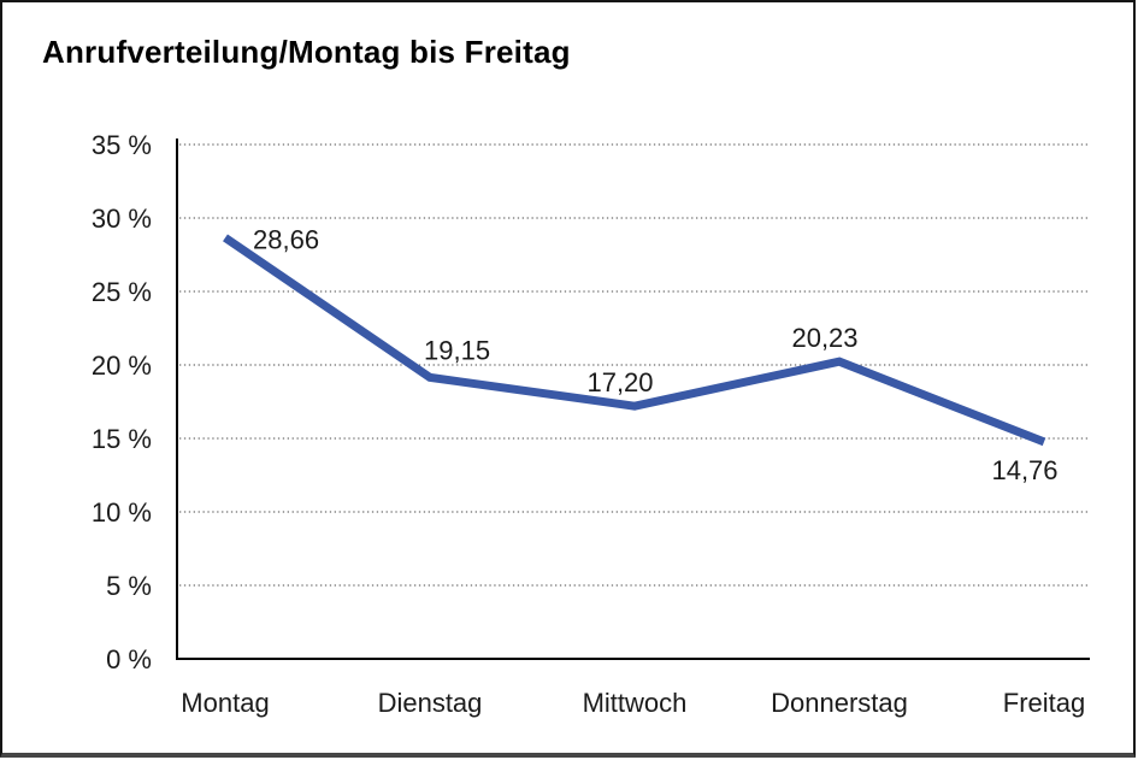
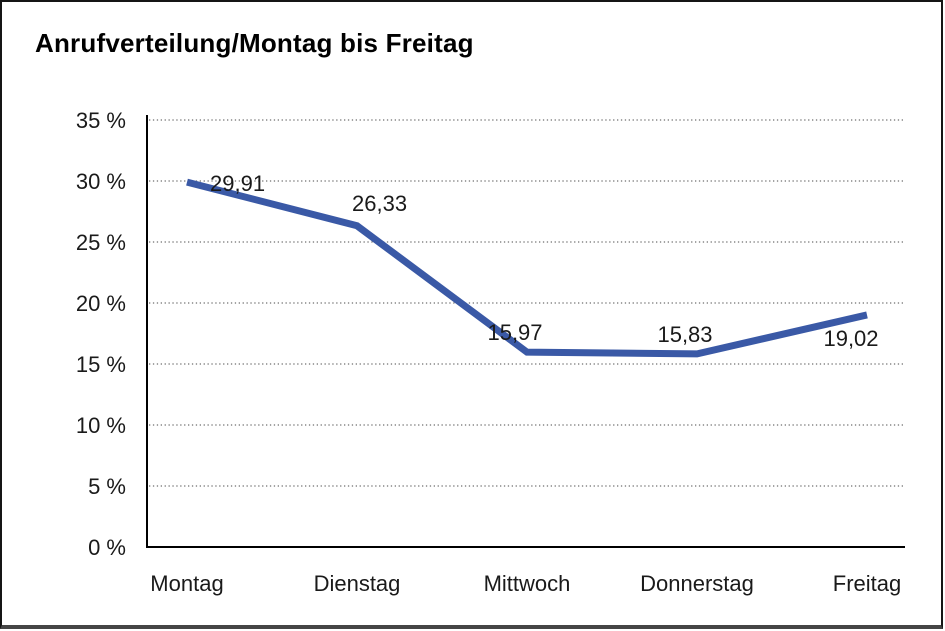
Montag: 28,66 -> 29,91
Dienstag: 19,15 -> 26,33
Mittwoch: 17,20 -> 15,97
Donnerstag: 20,23 -> 15,83
Freitag: 14,76 -> 19,02
